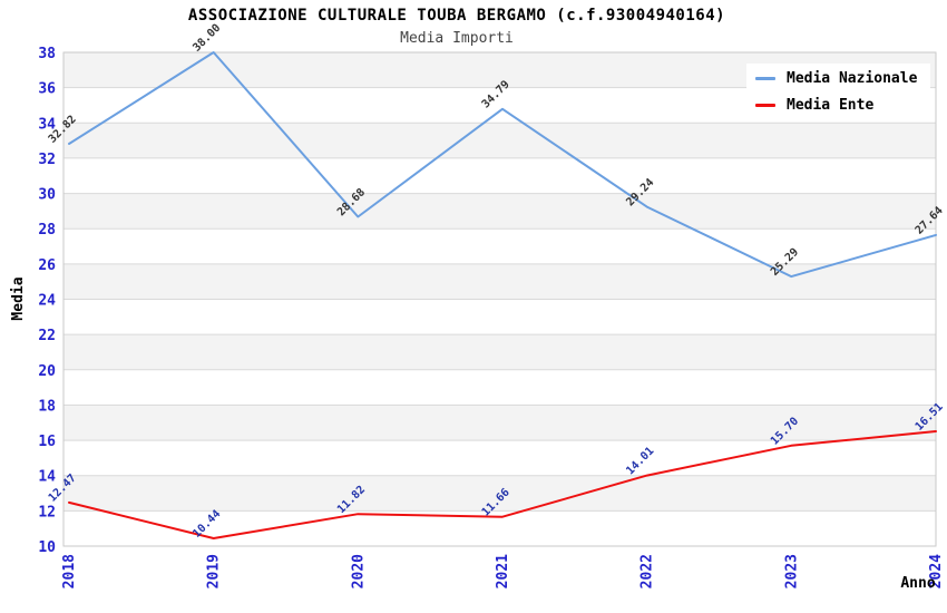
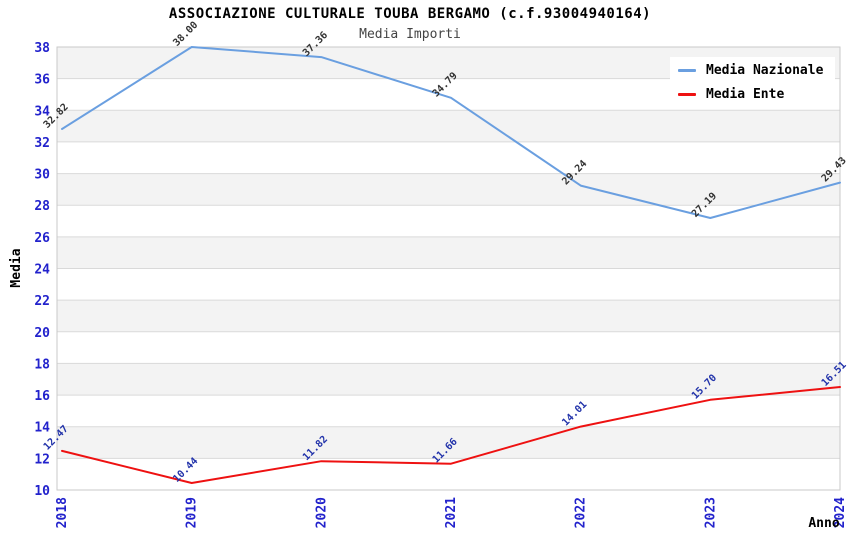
Media Nazionale/2020: 28.68 -> 37.36
Media Nazionale/2023: 25.29 -> 27.19
Media Nazionale/2024: 27.64 -> 29.43
